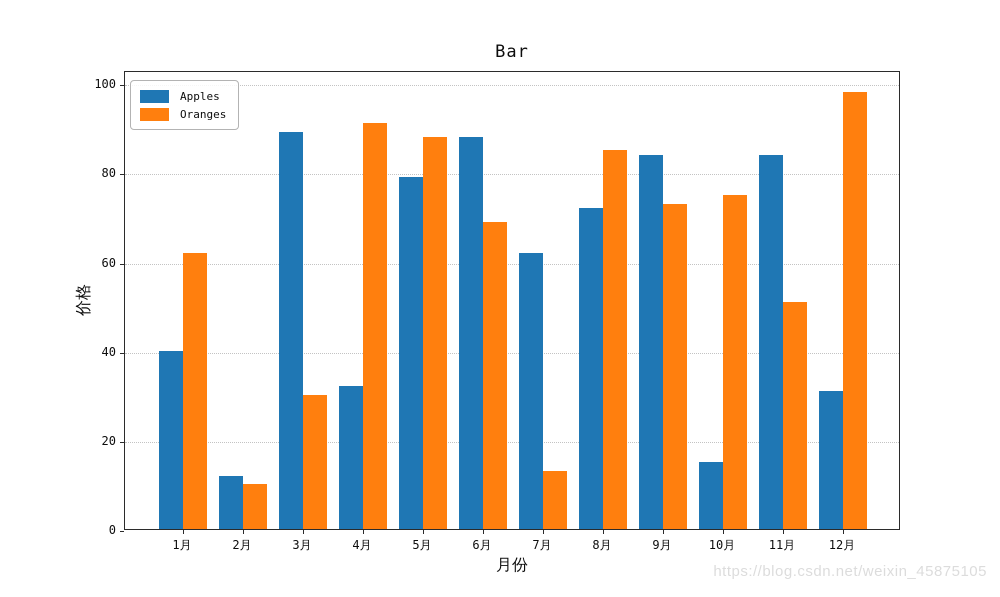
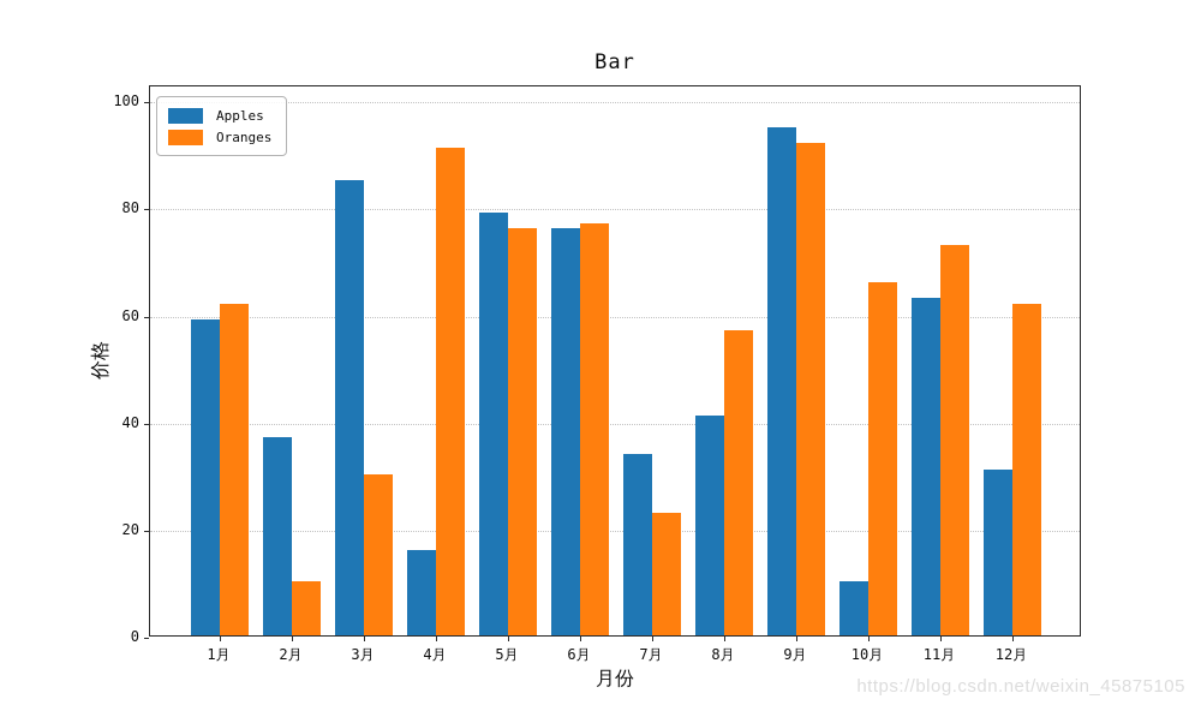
Apples/1月: 40 -> 59
Apples/2月: 12 -> 37
Apples/3月: 89 -> 85
Apples/4月: 32 -> 16
Oranges/5月: 88 -> 76
Apples/6月: 88 -> 76
Oranges/6月: 69 -> 77
Apples/7月: 62 -> 34
Oranges/7月: 13 -> 23
Apples/8月: 72 -> 41
Oranges/8月: 85 -> 57
Apples/9月: 84 -> 95
Oranges/9月: 73 -> 92
Apples/10月: 15 -> 10
Oranges/10月: 75 -> 66
Apples/11月: 84 -> 63
Oranges/11月: 51 -> 73
Oranges/12月: 98 -> 62
